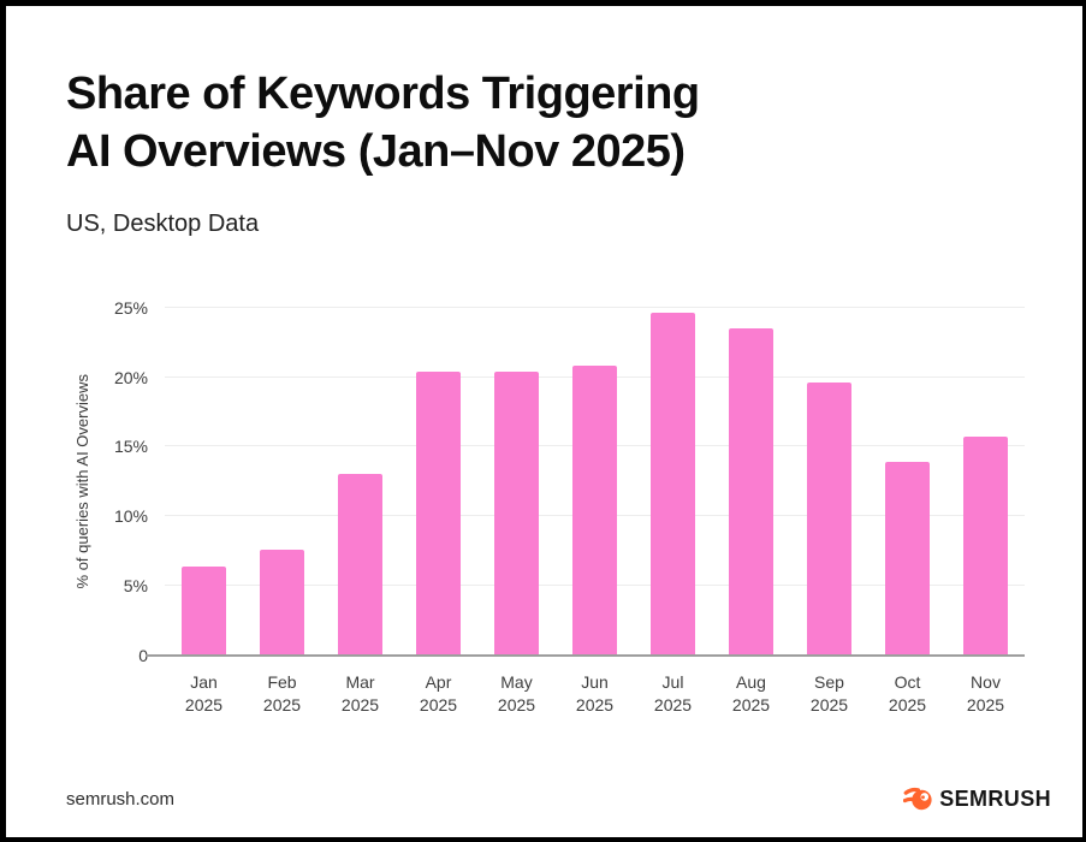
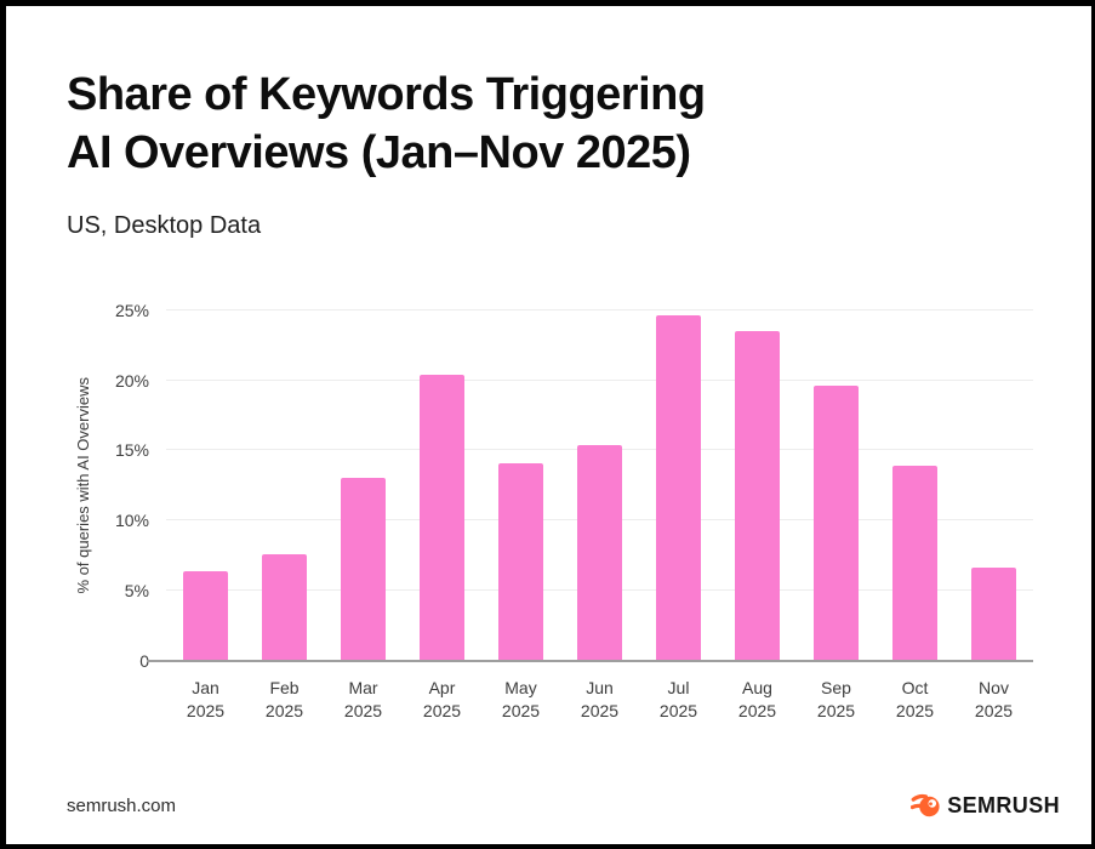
May 2025: 20.4% -> 14.1%
Jun 2025: 20.8% -> 15.4%
Nov 2025: 15.7% -> 6.6%
